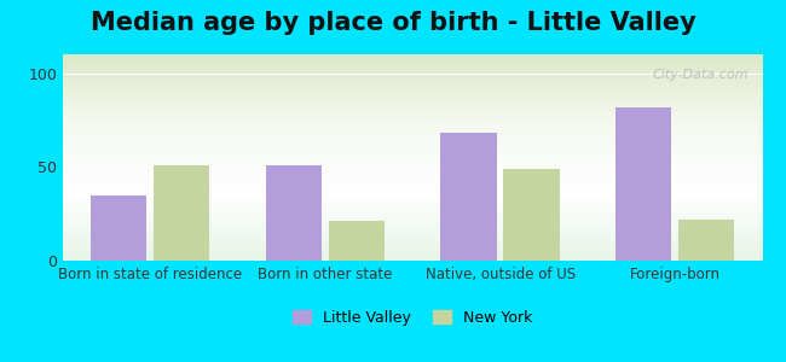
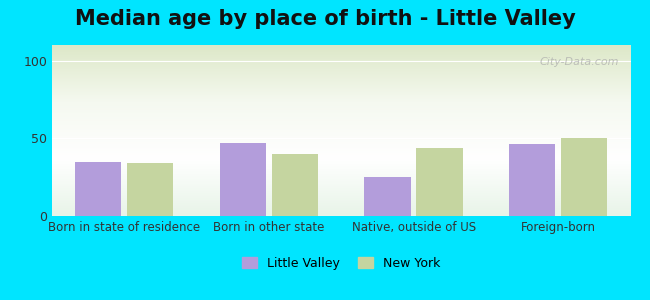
New York/Born in state of residence: 51 -> 34
Little Valley/Born in other state: 51 -> 47
New York/Born in other state: 21 -> 40
Little Valley/Native, outside of US: 68 -> 25
New York/Native, outside of US: 49 -> 44
Little Valley/Foreign-born: 82 -> 46
New York/Foreign-born: 22 -> 50
